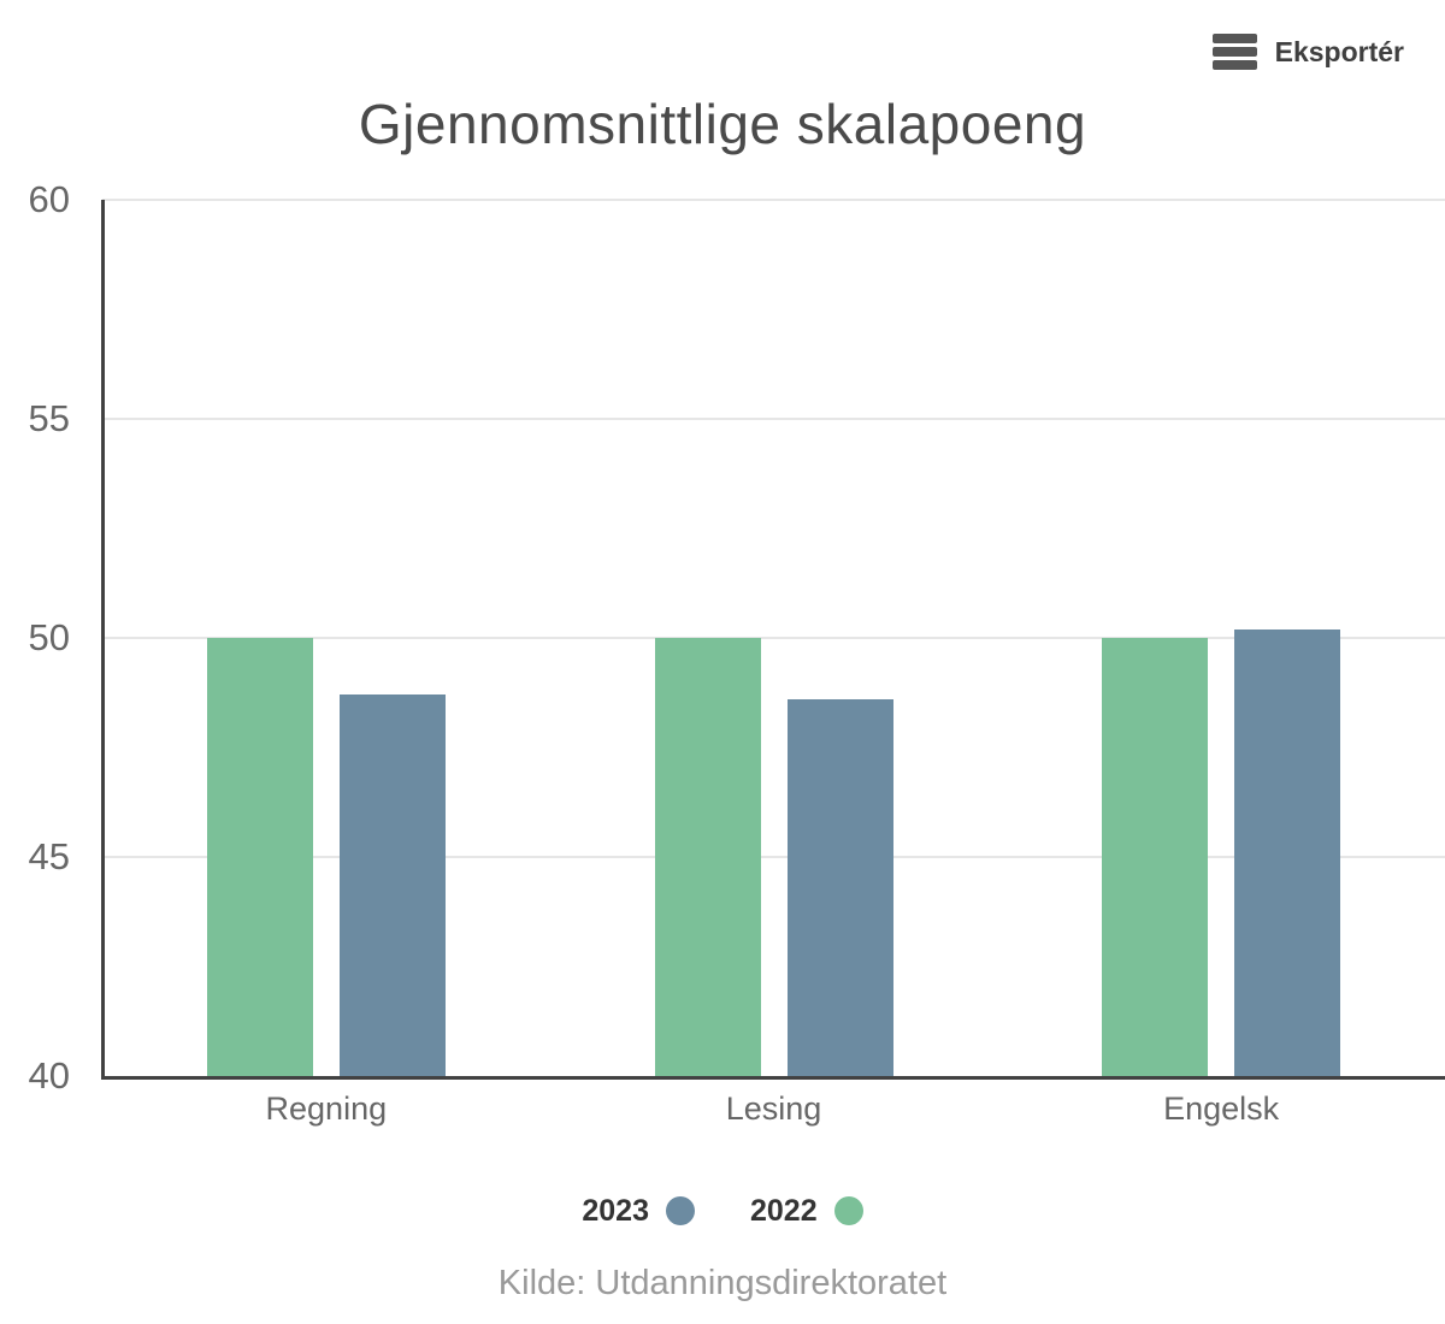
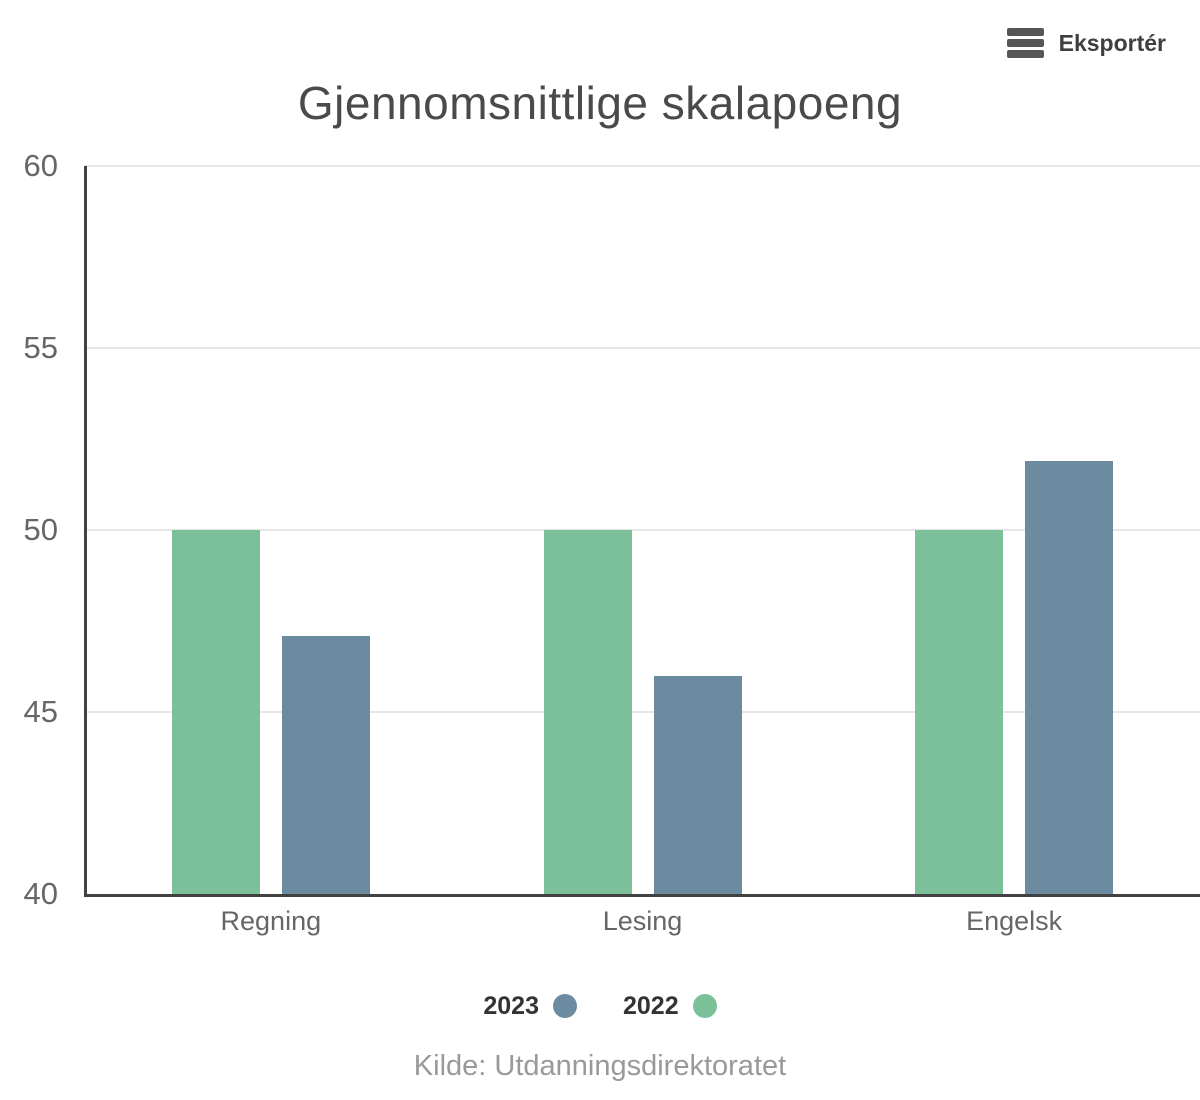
2023/Regning: 48.7 -> 47.1
2023/Lesing: 48.6 -> 46.0
2023/Engelsk: 50.2 -> 51.9
